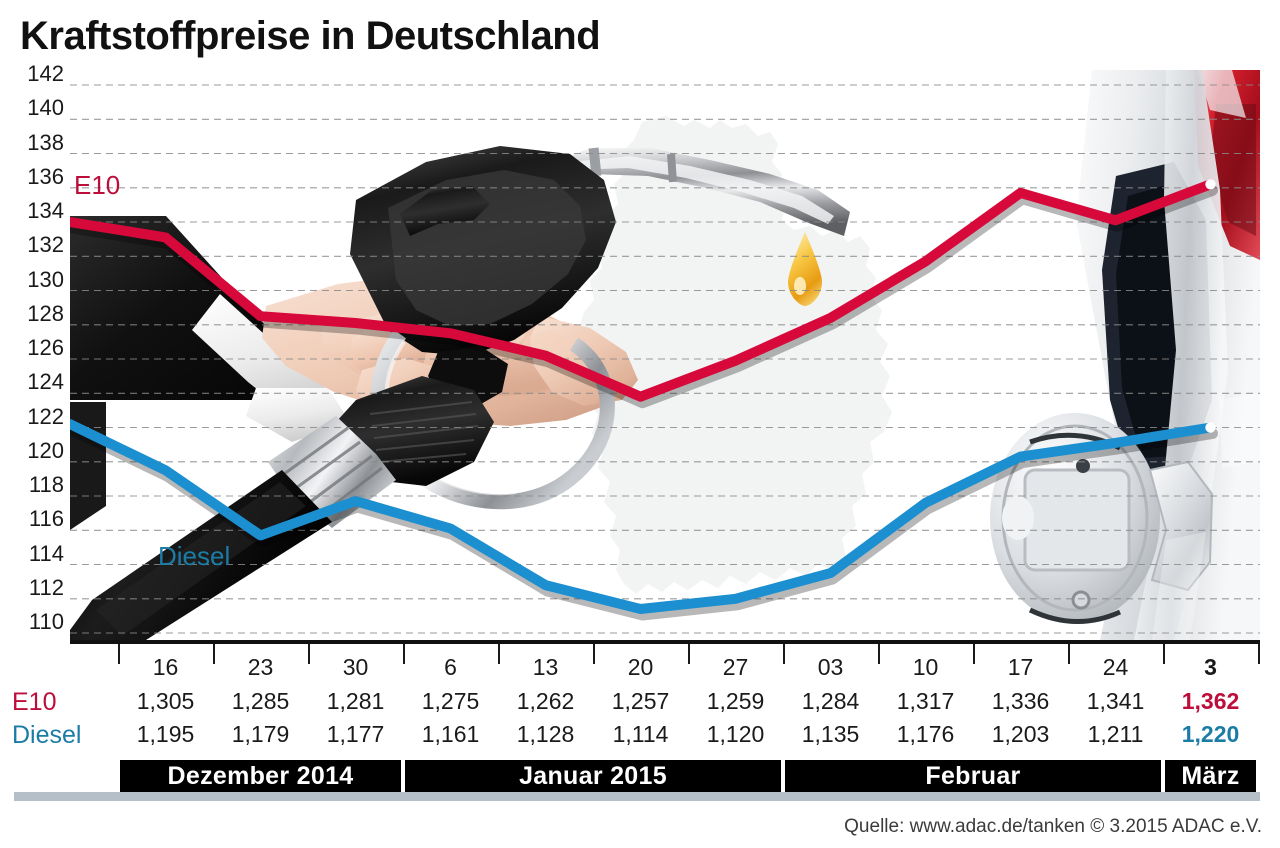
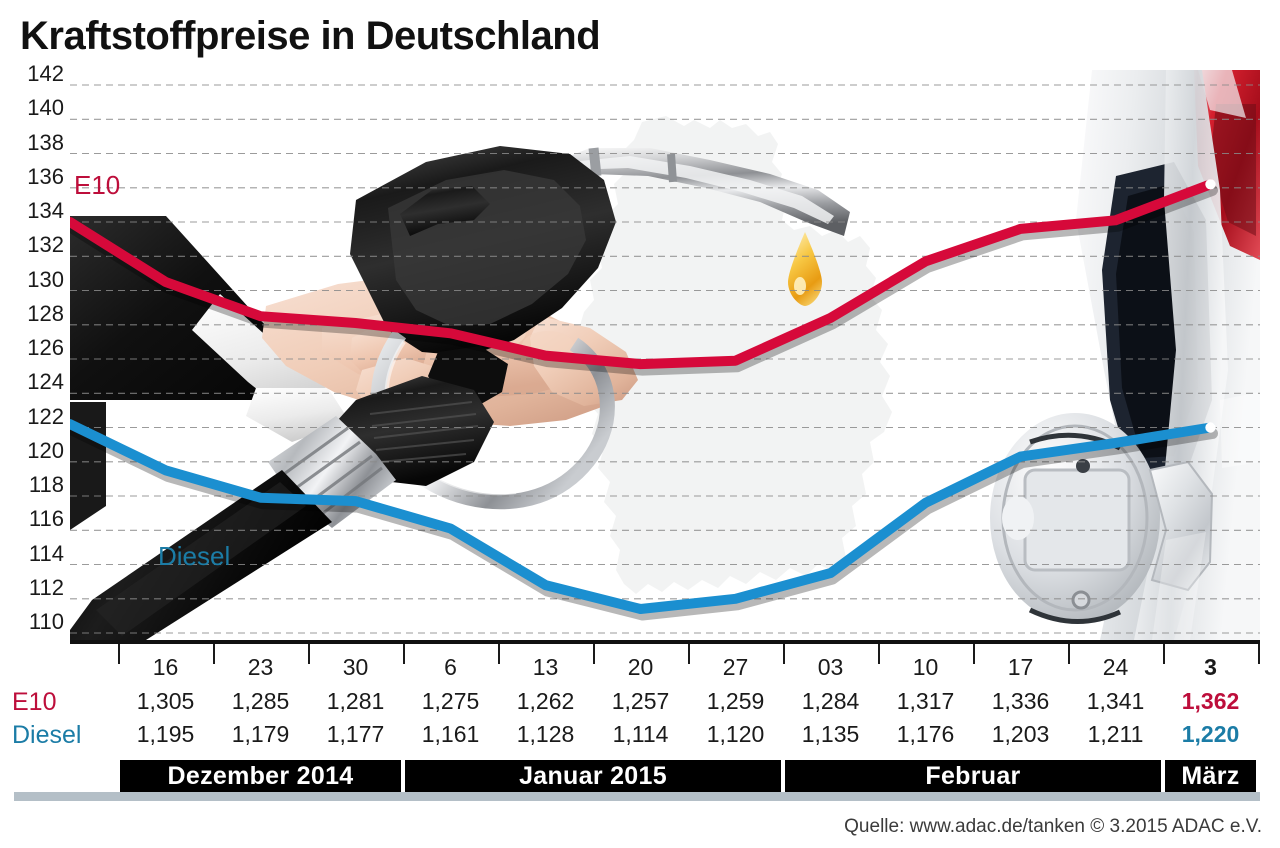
E10/16: 133.1 -> 130.5
Diesel/23: 115.7 -> 117.9
E10/20: 123.8 -> 125.7
E10/17: 135.7 -> 133.6
